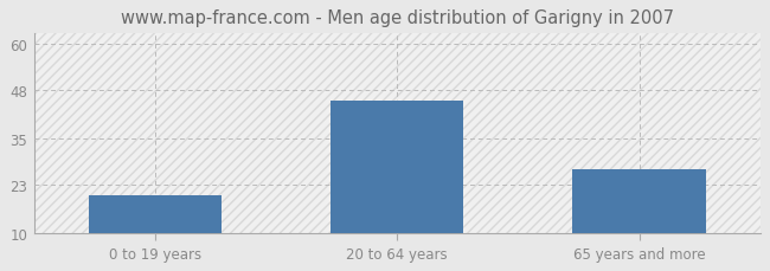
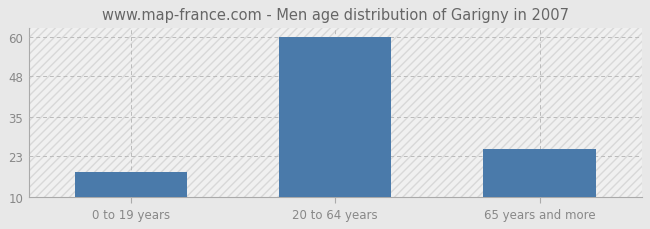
0 to 19 years: 20 -> 18
20 to 64 years: 45 -> 60
65 years and more: 27 -> 25
